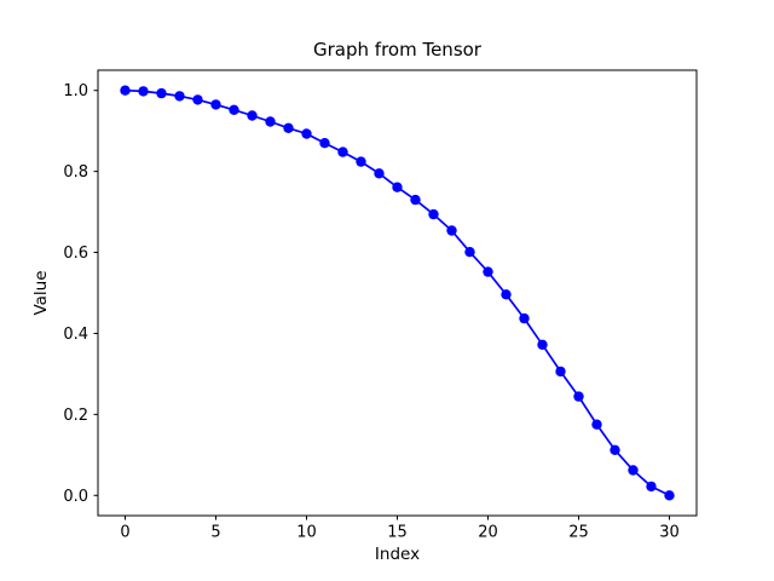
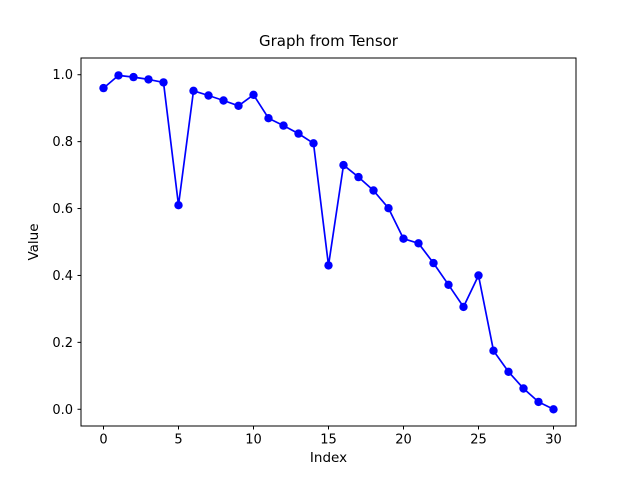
0: 1.00 -> 0.96
5: 0.96 -> 0.61
10: 0.89 -> 0.94
15: 0.76 -> 0.43
20: 0.55 -> 0.51
25: 0.24 -> 0.40
